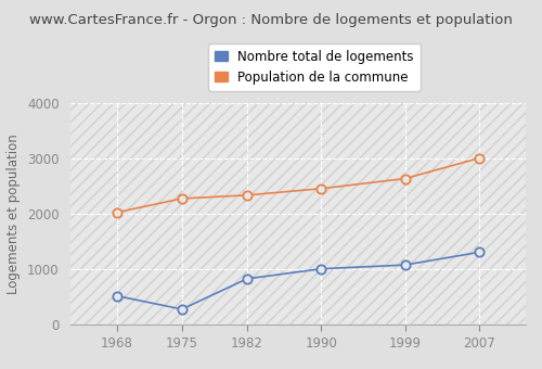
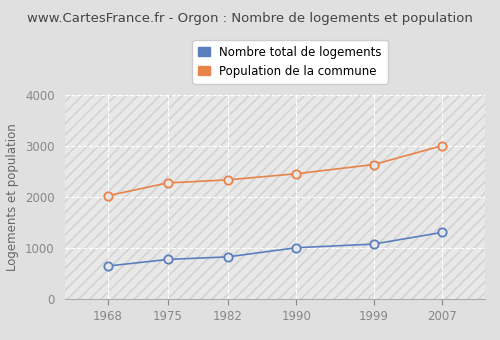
Nombre total de logements/1968: 520 -> 650
Nombre total de logements/1975: 280 -> 780
